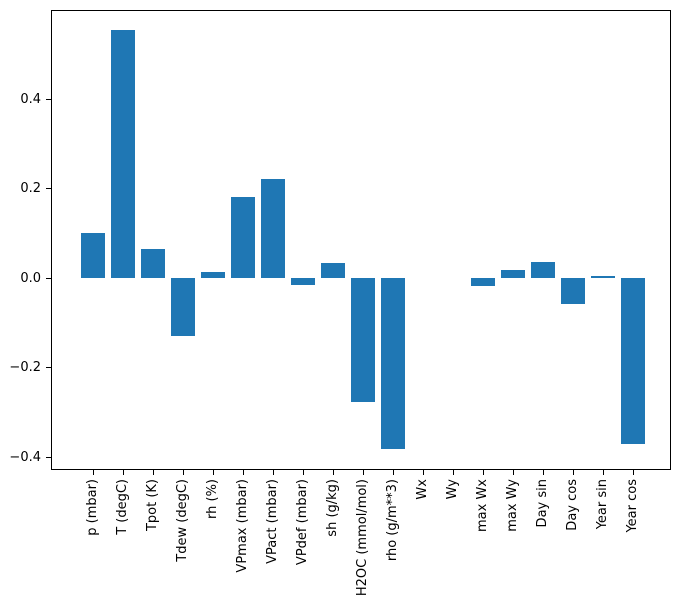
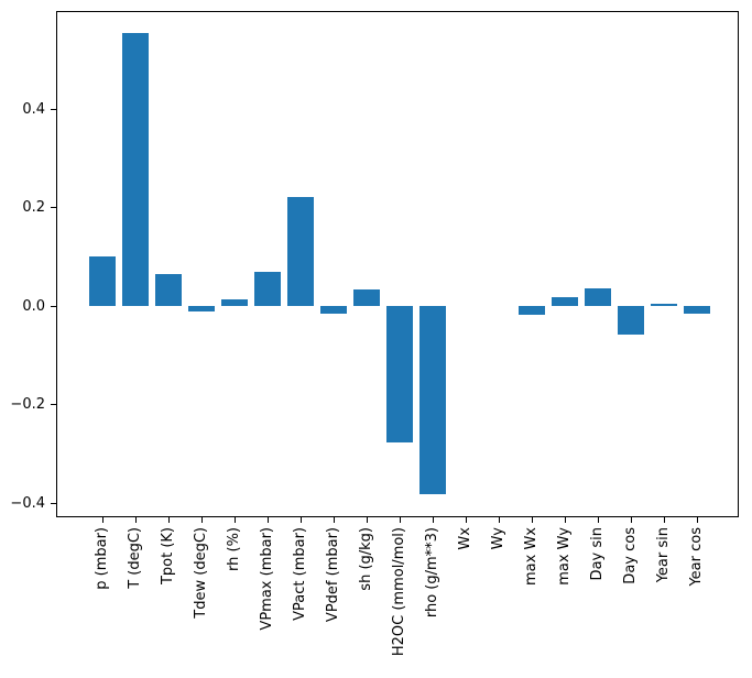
Tdew (degC): -0.13 -> -0.01
VPmax (mbar): 0.18 -> 0.07
Year cos: -0.37 -> -0.01
